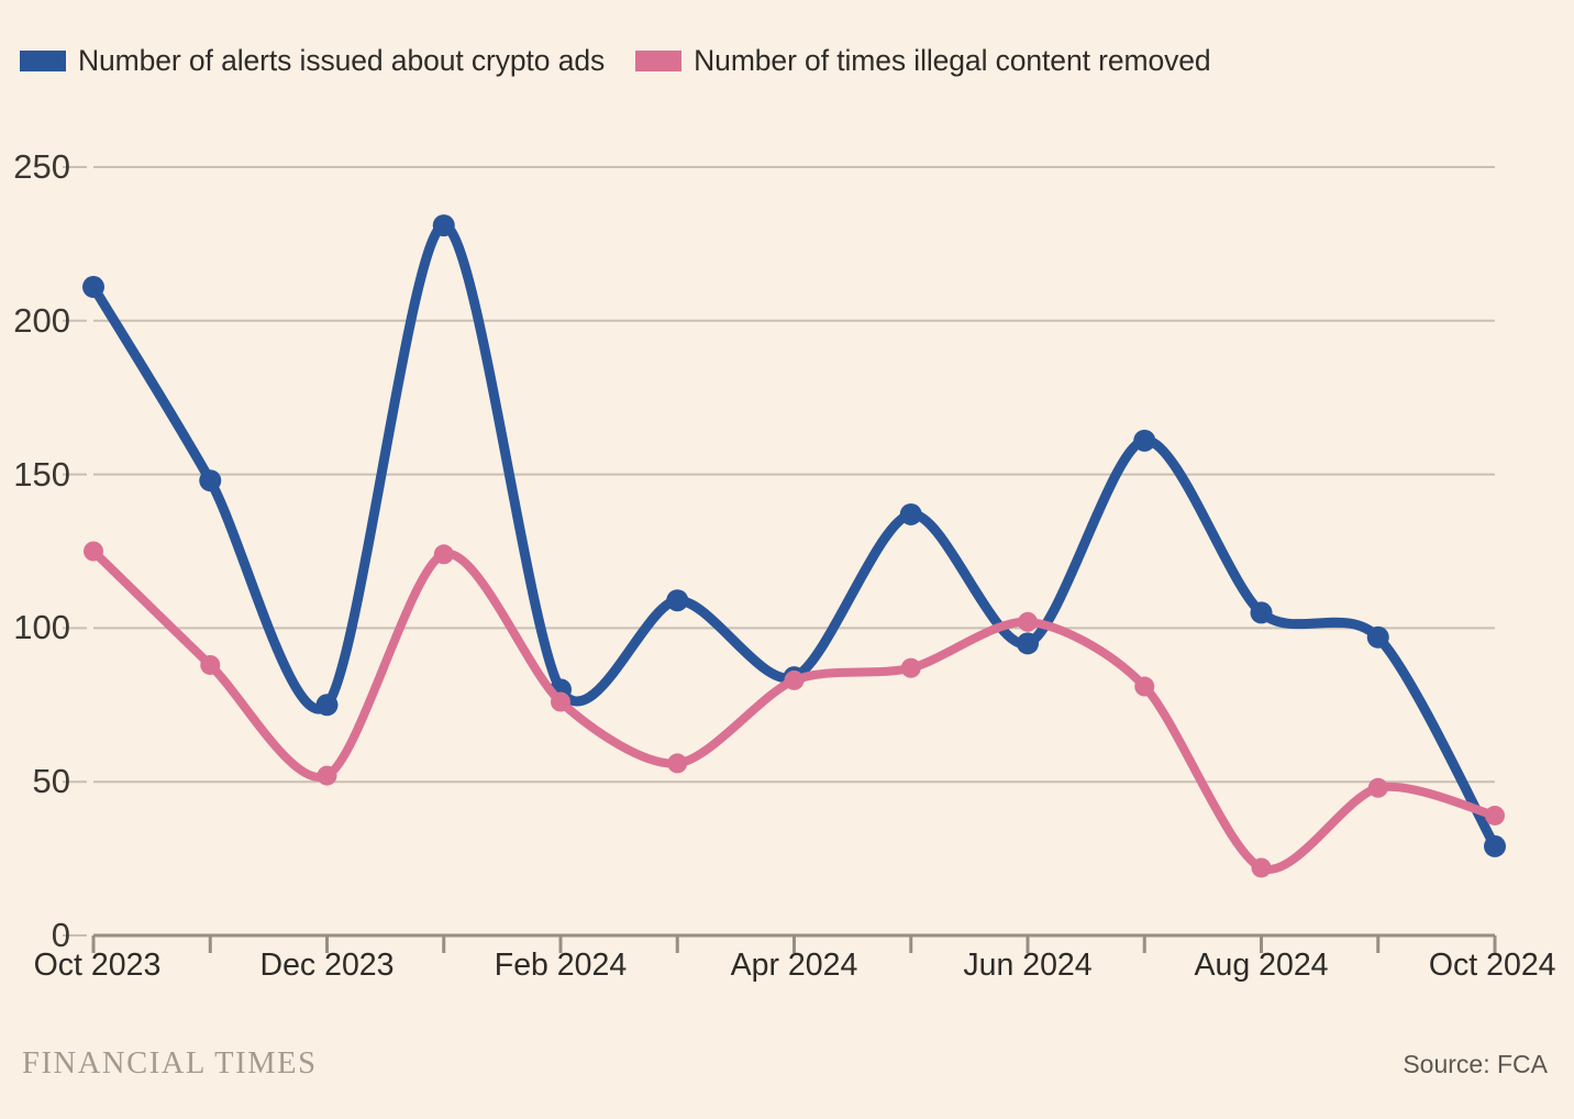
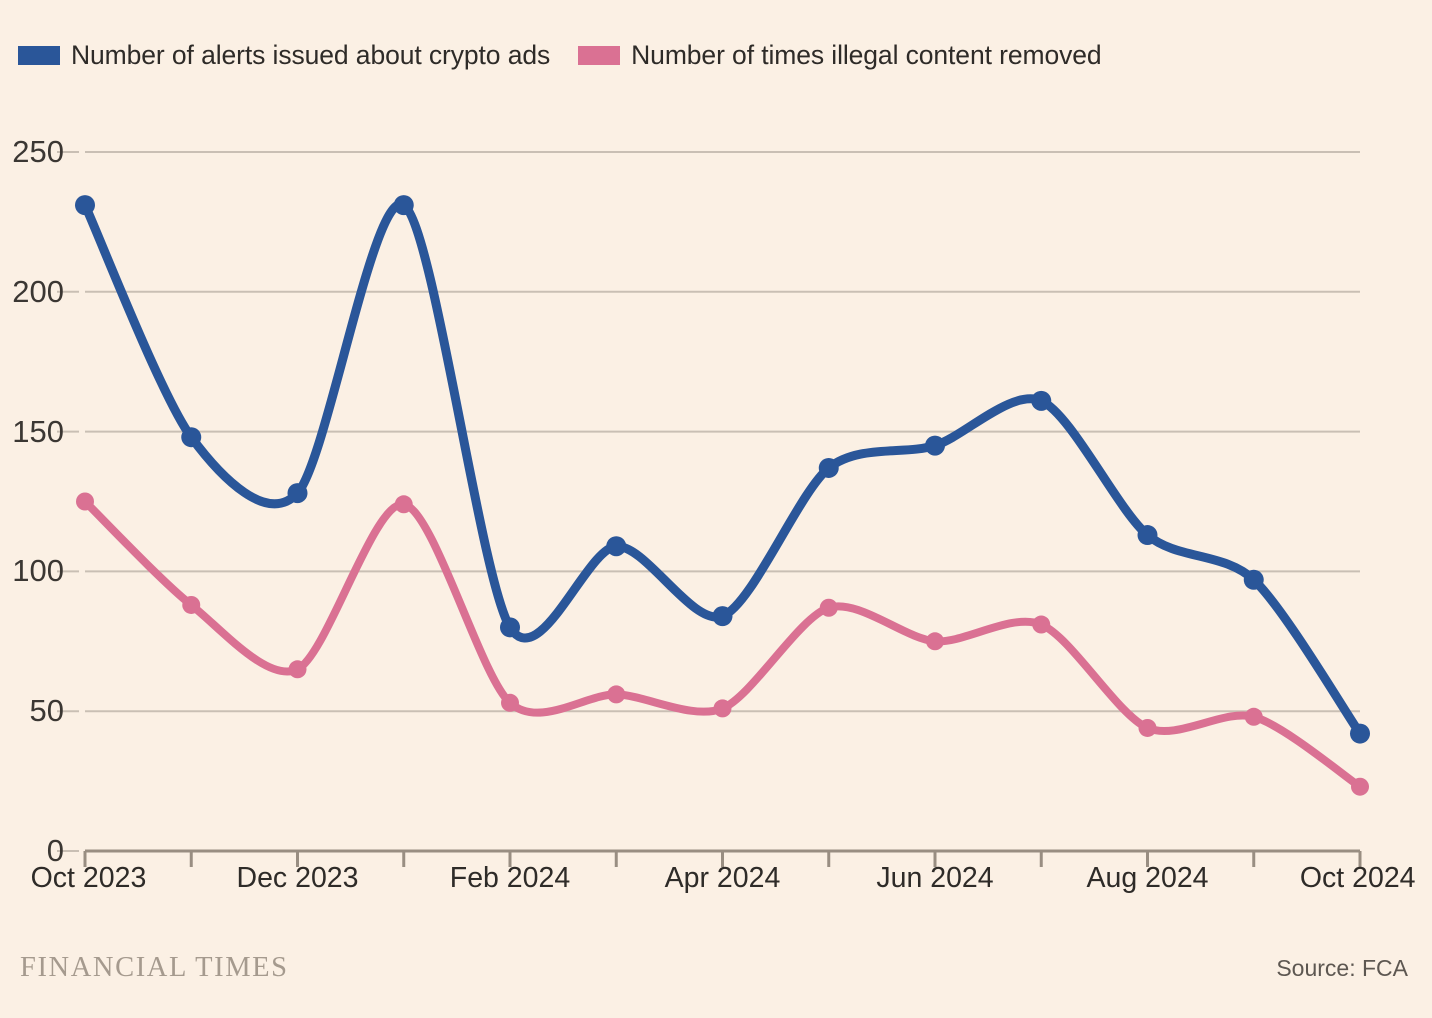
Number of alerts issued about crypto ads/Oct 2023: 211 -> 231
Number of alerts issued about crypto ads/Dec 2023: 75 -> 128
Number of times illegal content removed/Dec 2023: 52 -> 65
Number of times illegal content removed/Feb 2024: 76 -> 53
Number of times illegal content removed/Apr 2024: 83 -> 51
Number of alerts issued about crypto ads/Jun 2024: 95 -> 145
Number of times illegal content removed/Jun 2024: 102 -> 75
Number of alerts issued about crypto ads/Aug 2024: 105 -> 113
Number of times illegal content removed/Aug 2024: 22 -> 44
Number of alerts issued about crypto ads/Oct 2024: 29 -> 42
Number of times illegal content removed/Oct 2024: 39 -> 23
